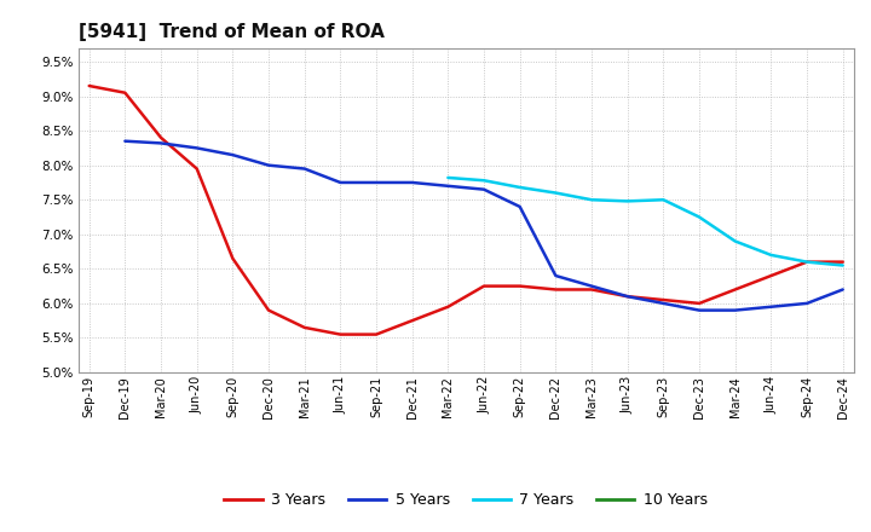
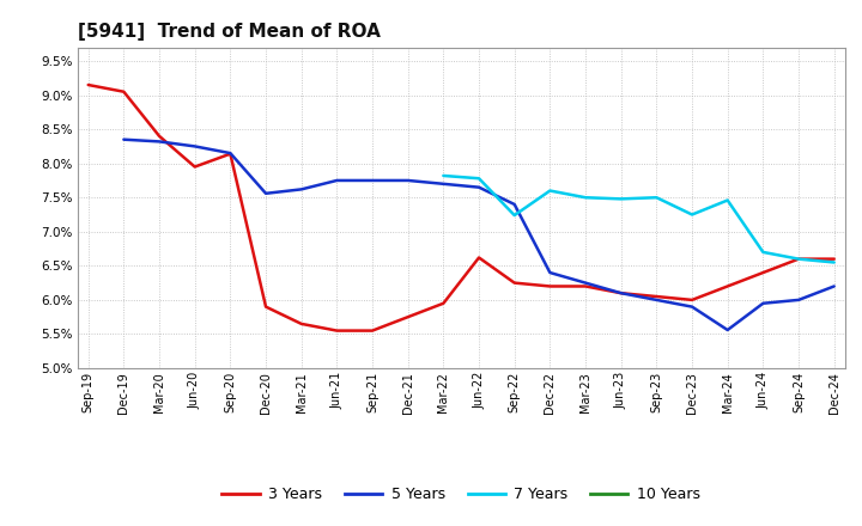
3 Years/Sep-20: 6.65% -> 8.14%
5 Years/Dec-20: 8.00% -> 7.56%
5 Years/Mar-21: 7.95% -> 7.62%
3 Years/Jun-22: 6.25% -> 6.62%
7 Years/Sep-22: 7.68% -> 7.24%
5 Years/Mar-24: 5.90% -> 5.56%
7 Years/Mar-24: 6.90% -> 7.46%
